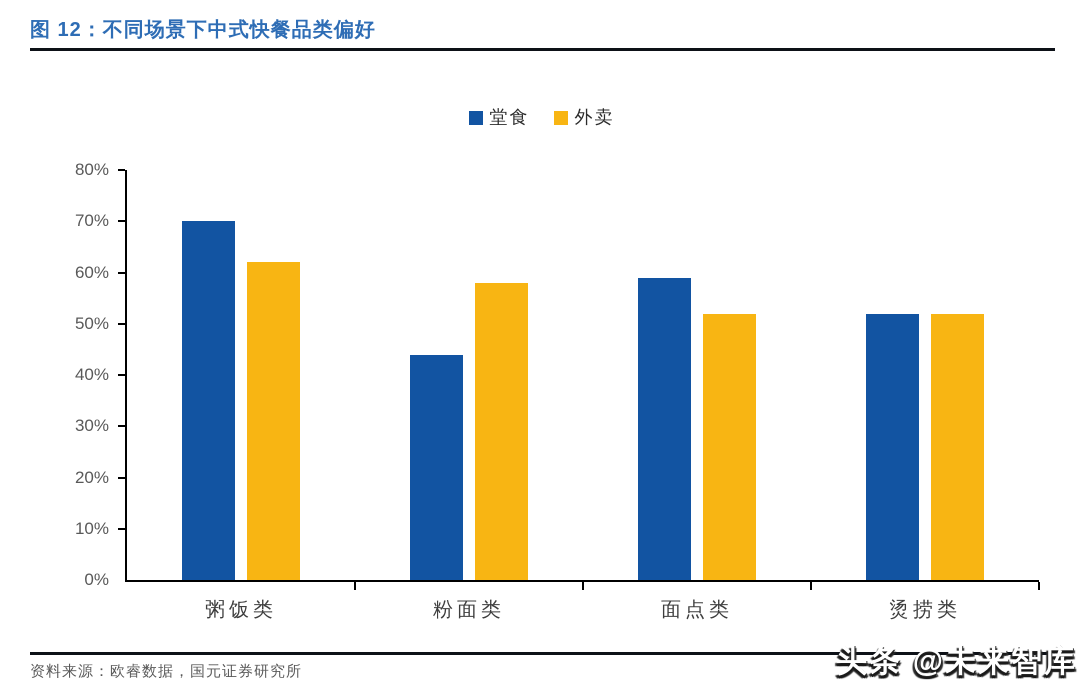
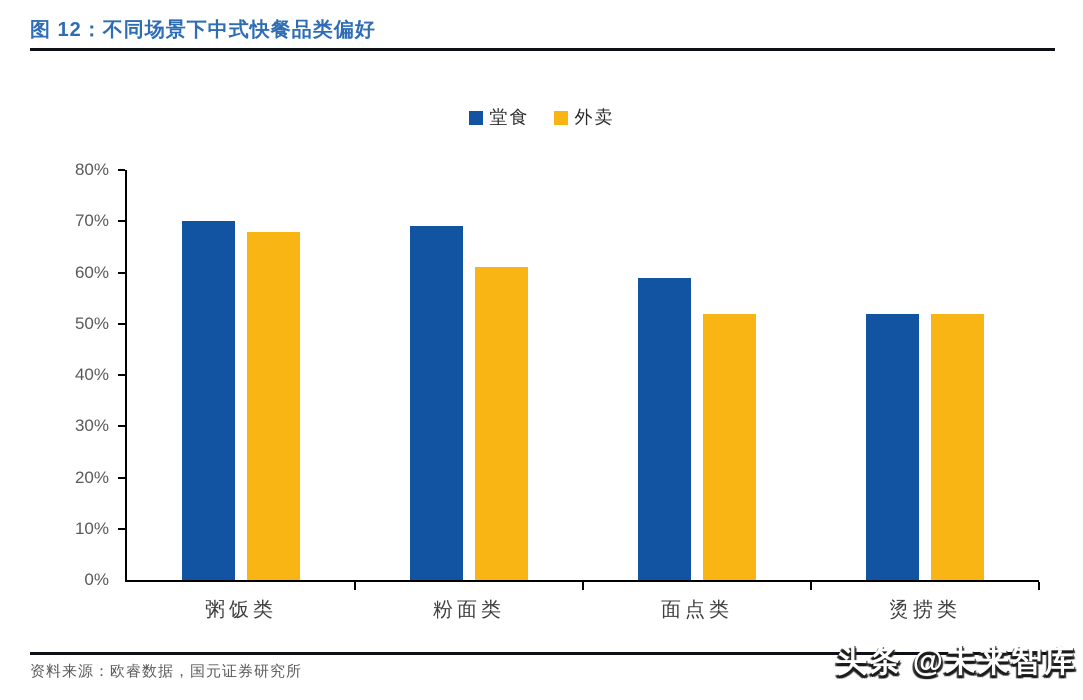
外卖/粥饭类: 62% -> 68%
堂食/粉面类: 44% -> 69%
外卖/粉面类: 58% -> 61%
